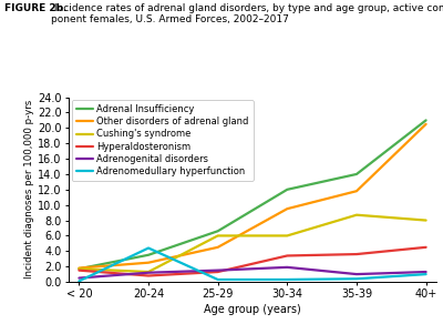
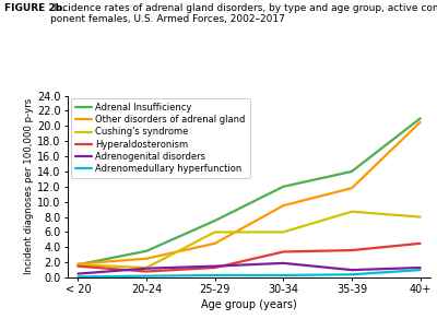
Adrenomedullary hyperfunction/20-24: 4.4 -> 0.2
Adrenal Insufficiency/25-29: 6.6 -> 7.5
